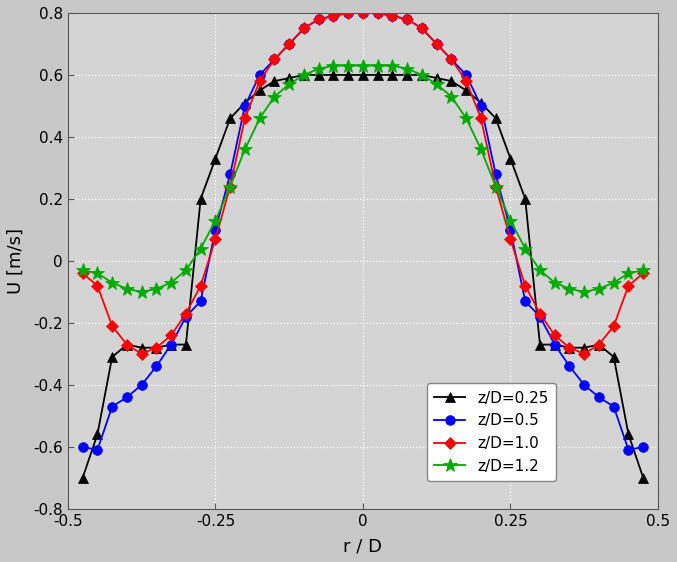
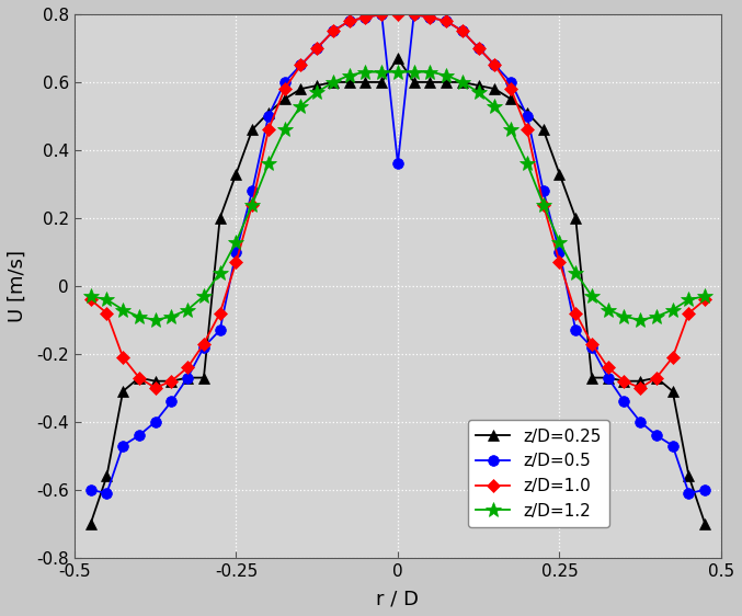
z/D=0.25/0: 0.60 -> 0.67
z/D=0.5/0: 0.80 -> 0.36
